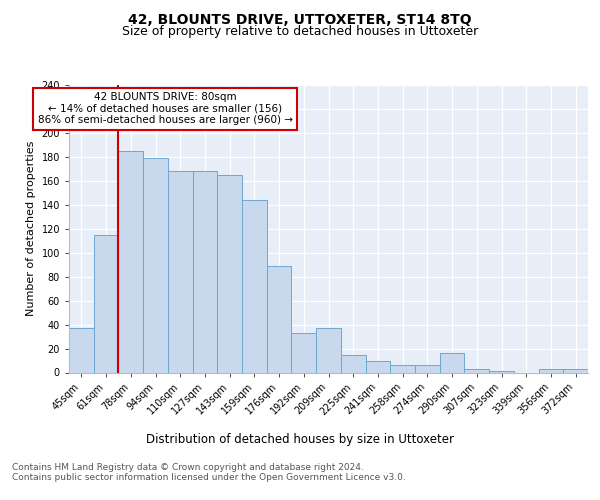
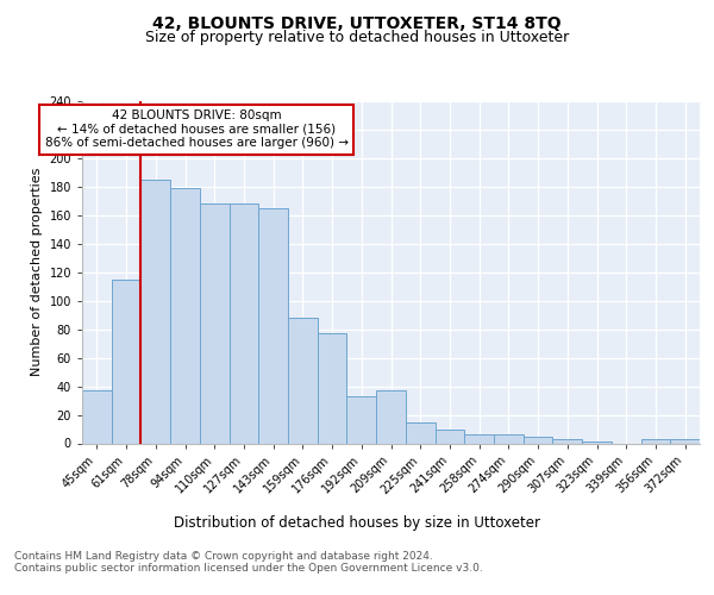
159sqm: 144 -> 88
176sqm: 89 -> 77
290sqm: 16 -> 5
